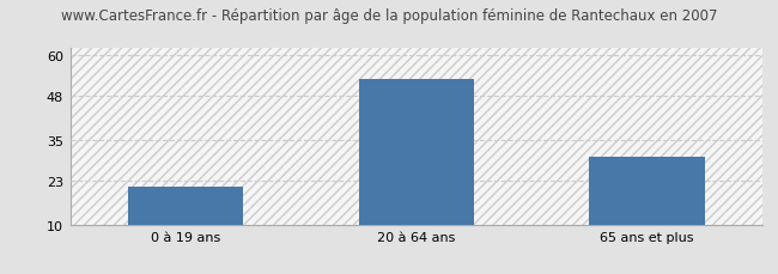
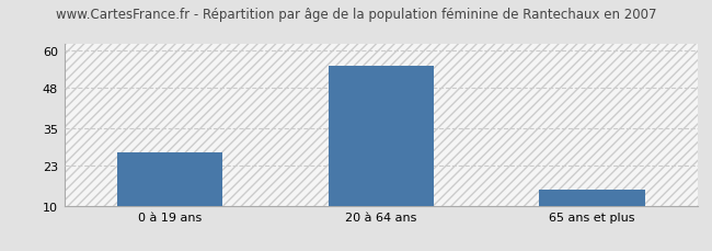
0 à 19 ans: 21 -> 27
20 à 64 ans: 53 -> 55
65 ans et plus: 30 -> 15
